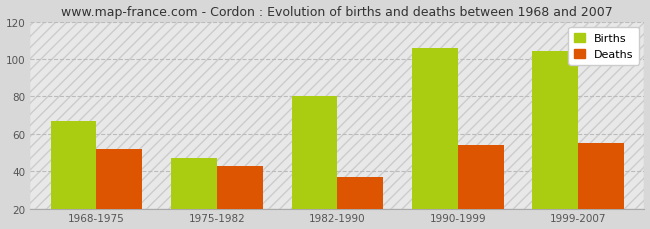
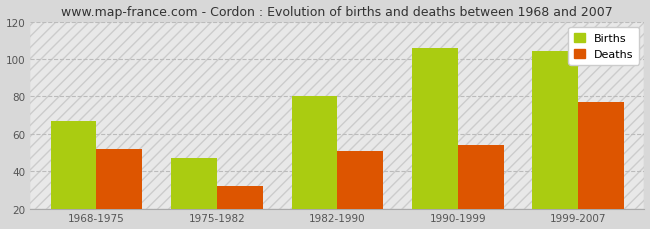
Deaths/1975-1982: 43 -> 32
Deaths/1982-1990: 37 -> 51
Deaths/1999-2007: 55 -> 77
